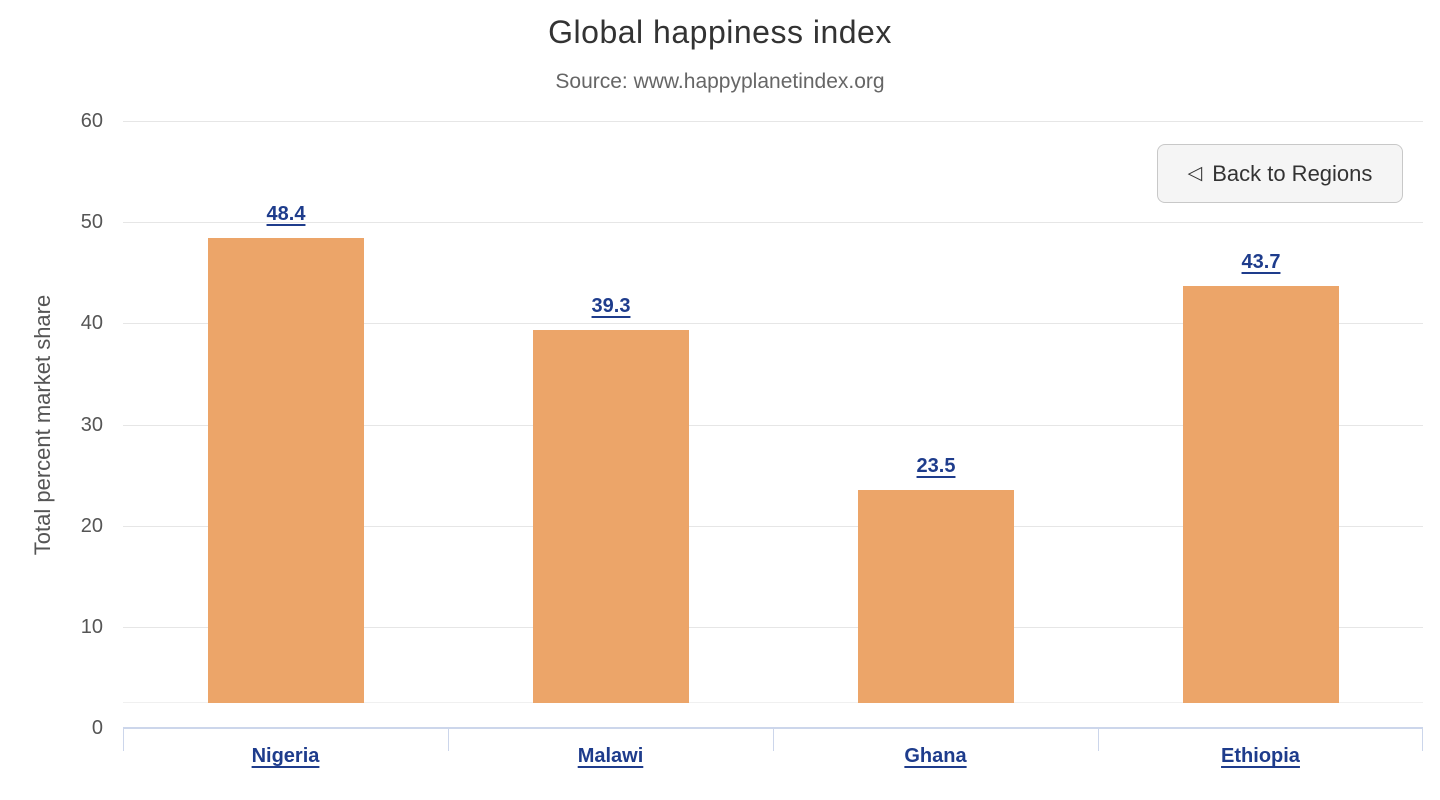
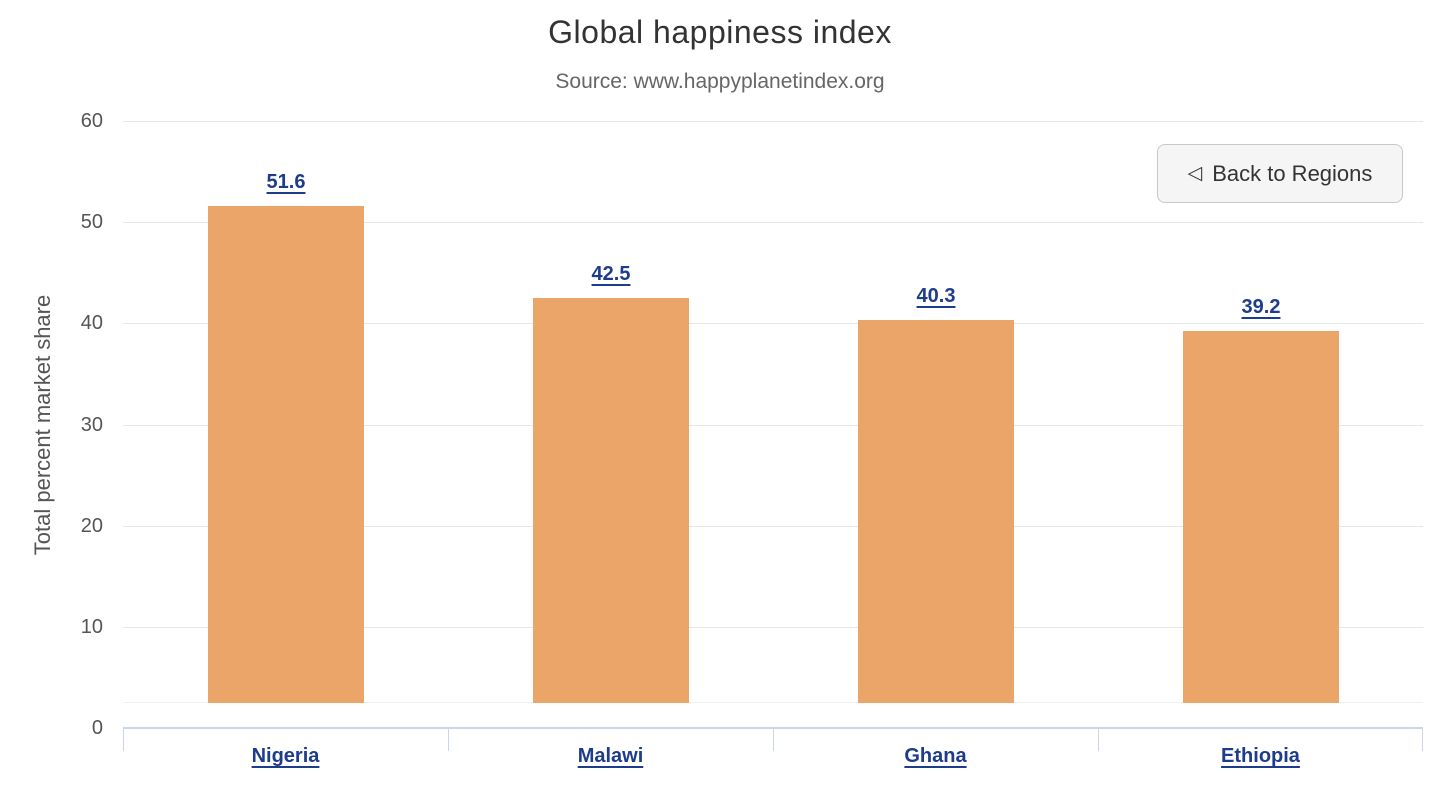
Nigeria: 48.4 -> 51.6
Malawi: 39.3 -> 42.5
Ghana: 23.5 -> 40.3
Ethiopia: 43.7 -> 39.2
